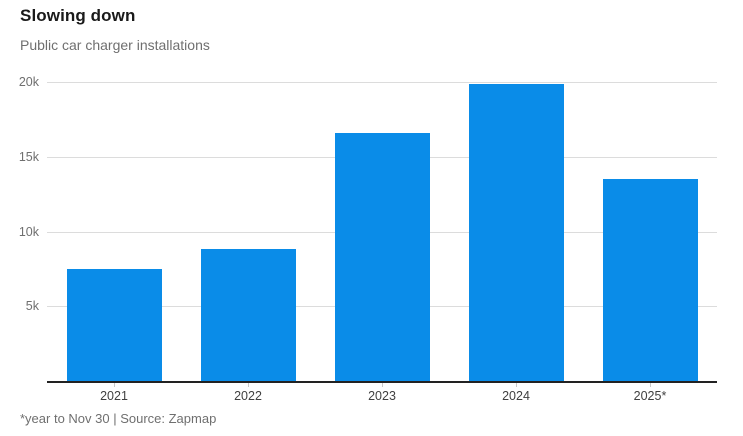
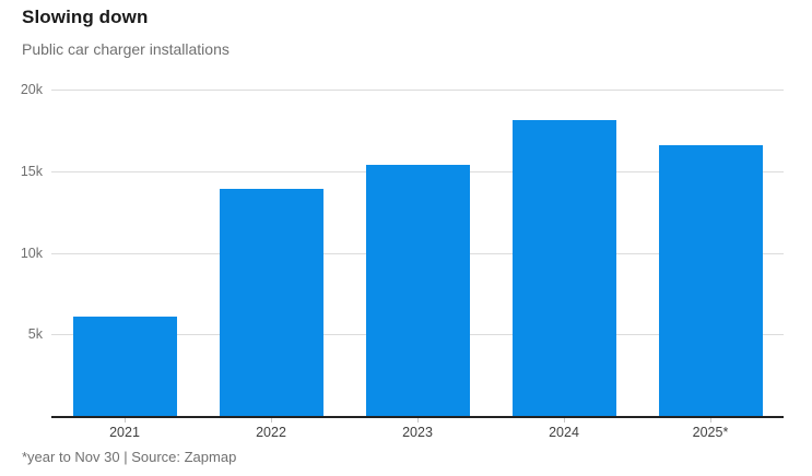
2021: 7.5k -> 6.1k
2022: 8.8k -> 13.9k
2023: 16.6k -> 15.4k
2024: 19.9k -> 18.1k
2025*: 13.5k -> 16.6k
